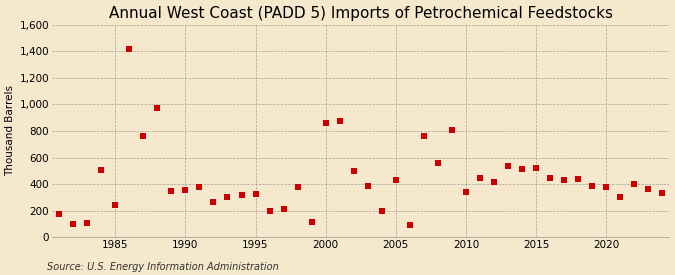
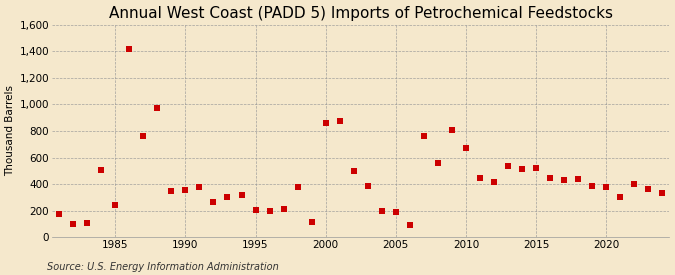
1995: 330 -> 200
2005: 430 -> 190
2010: 340 -> 670
